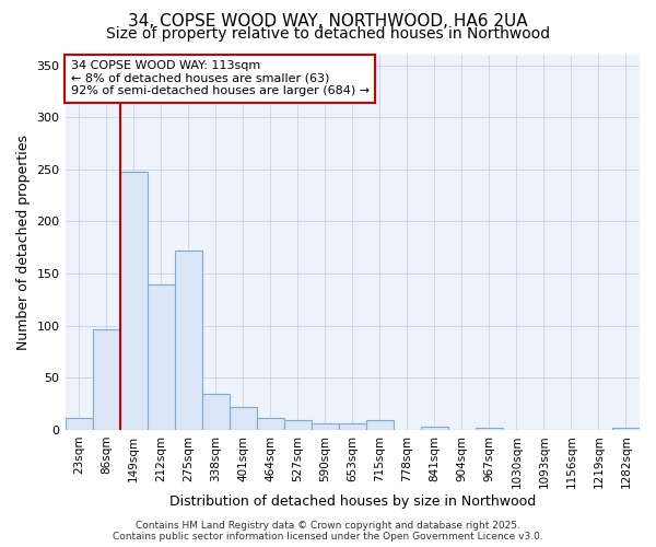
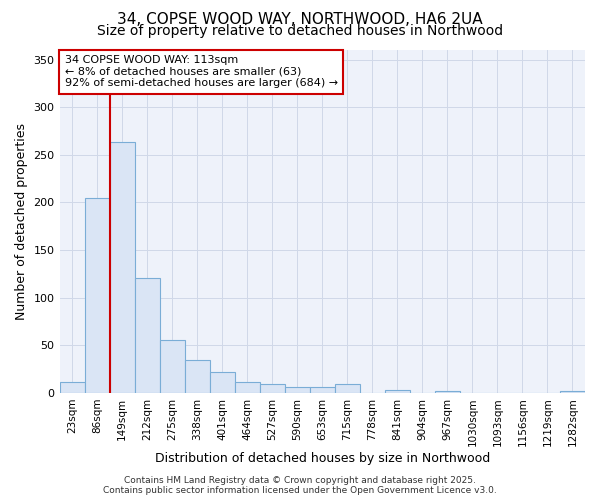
86sqm: 96 -> 205
149sqm: 248 -> 263
212sqm: 140 -> 121
275sqm: 172 -> 55
